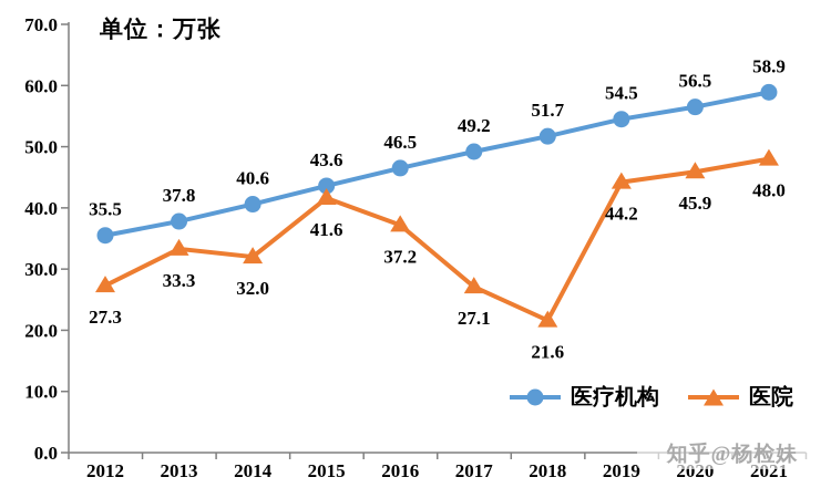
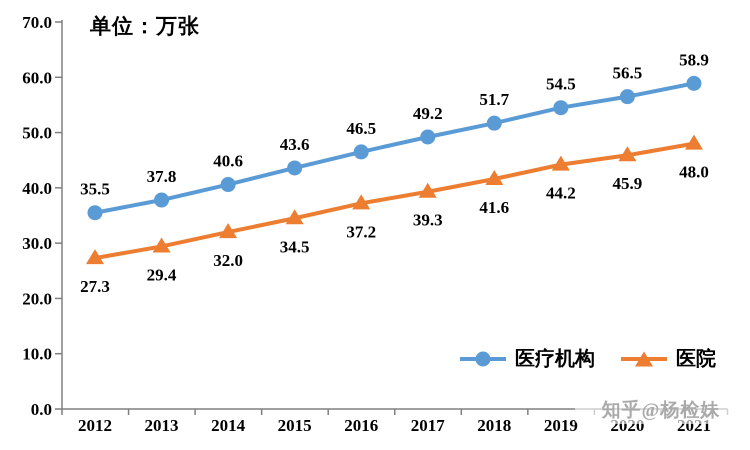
医院/2013: 33.3 -> 29.4
医院/2015: 41.6 -> 34.5
医院/2017: 27.1 -> 39.3
医院/2018: 21.6 -> 41.6
